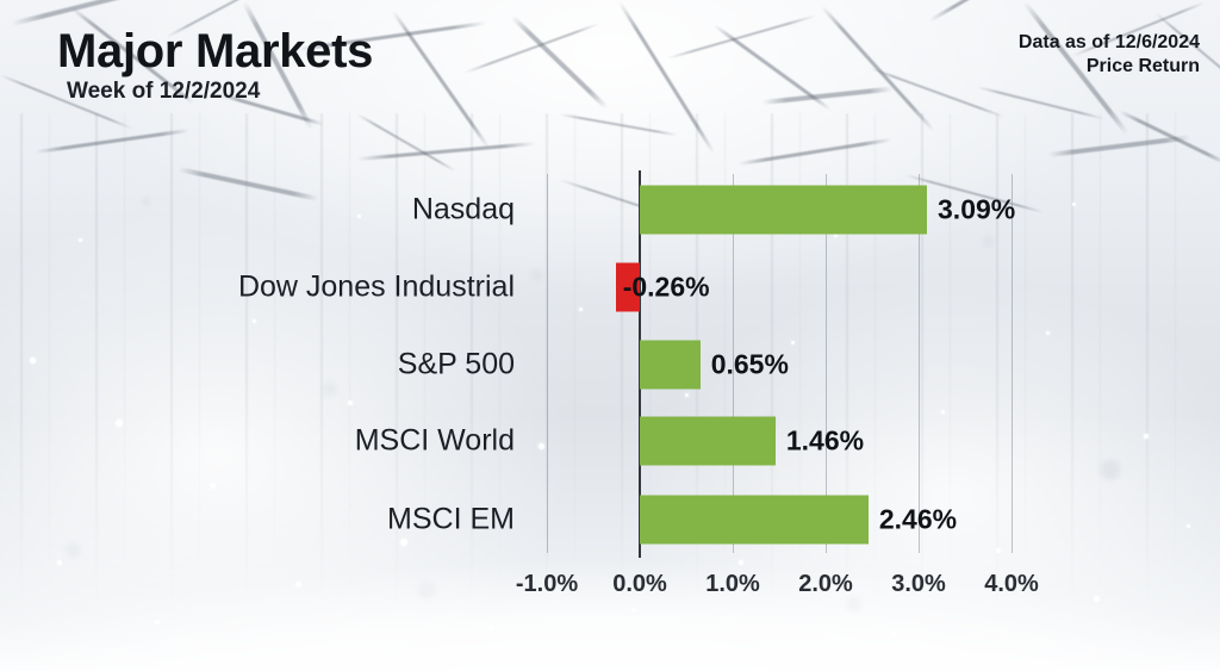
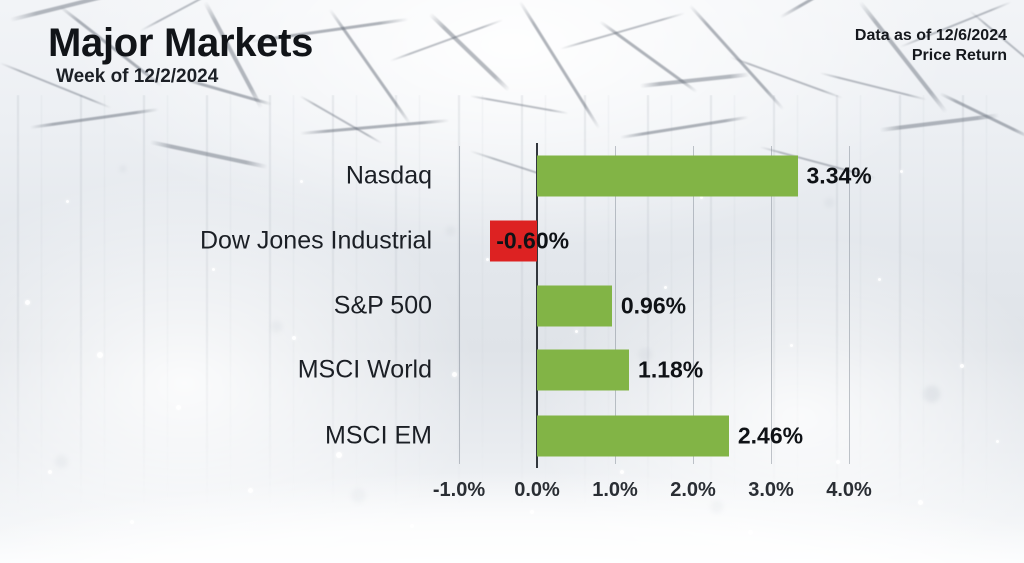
Nasdaq: 3.09% -> 3.34%
Dow Jones Industrial: -0.26% -> -0.60%
S&P 500: 0.65% -> 0.96%
MSCI World: 1.46% -> 1.18%
